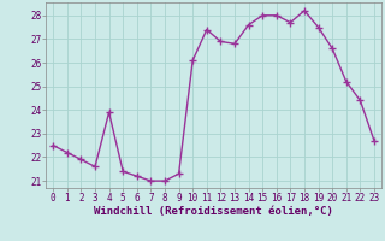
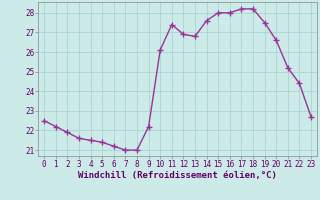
4: 23.9 -> 21.5
9: 21.3 -> 22.2
17: 27.7 -> 28.2
